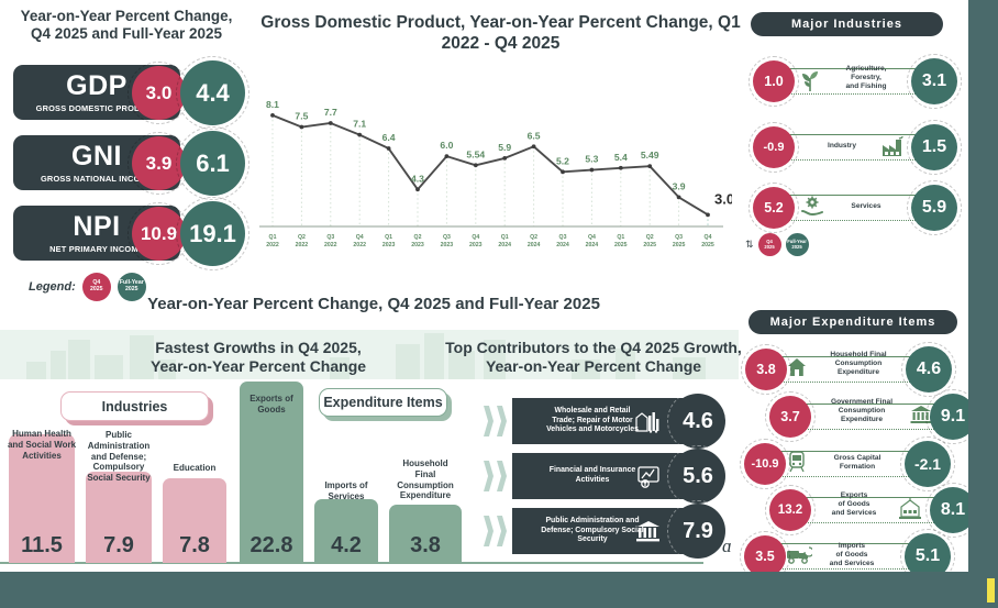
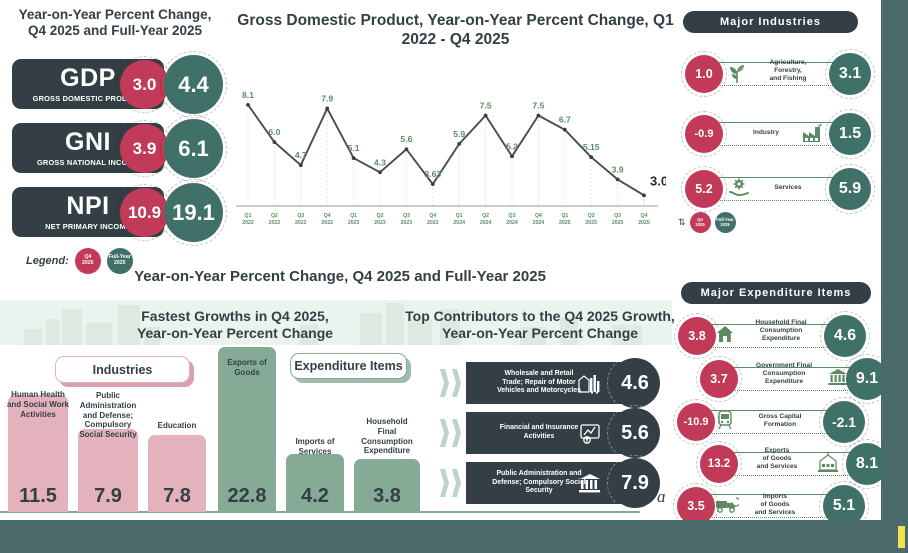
Q2 2022: 7.5 -> 6.0
Q3 2022: 7.7 -> 4.7
Q4 2022: 7.1 -> 7.9
Q1 2023: 6.4 -> 5.1
Q3 2023: 6.0 -> 5.6
Q4 2023: 5.54 -> 3.63
Q2 2024: 6.5 -> 7.5
Q4 2024: 5.3 -> 7.5
Q1 2025: 5.4 -> 6.7
Q2 2025: 5.49 -> 5.15
